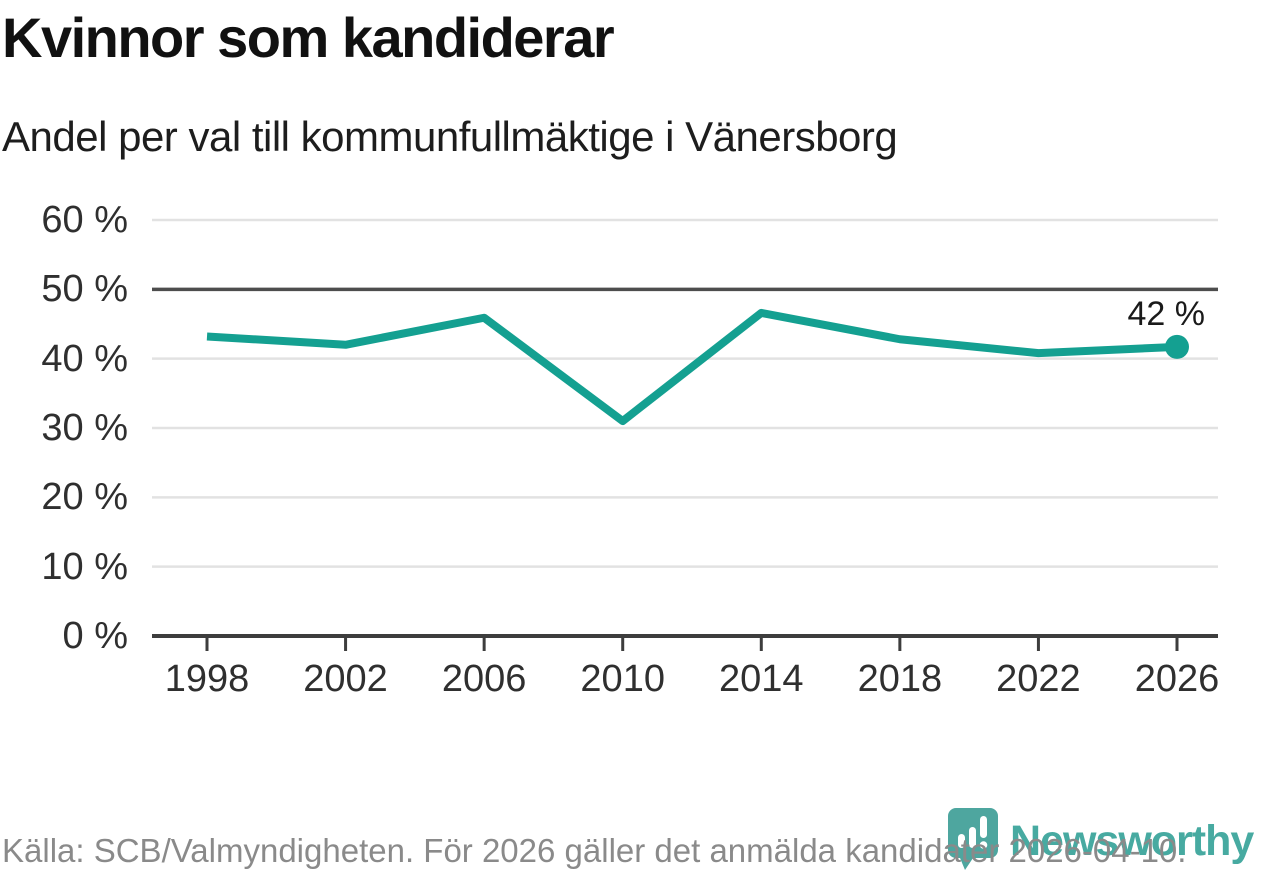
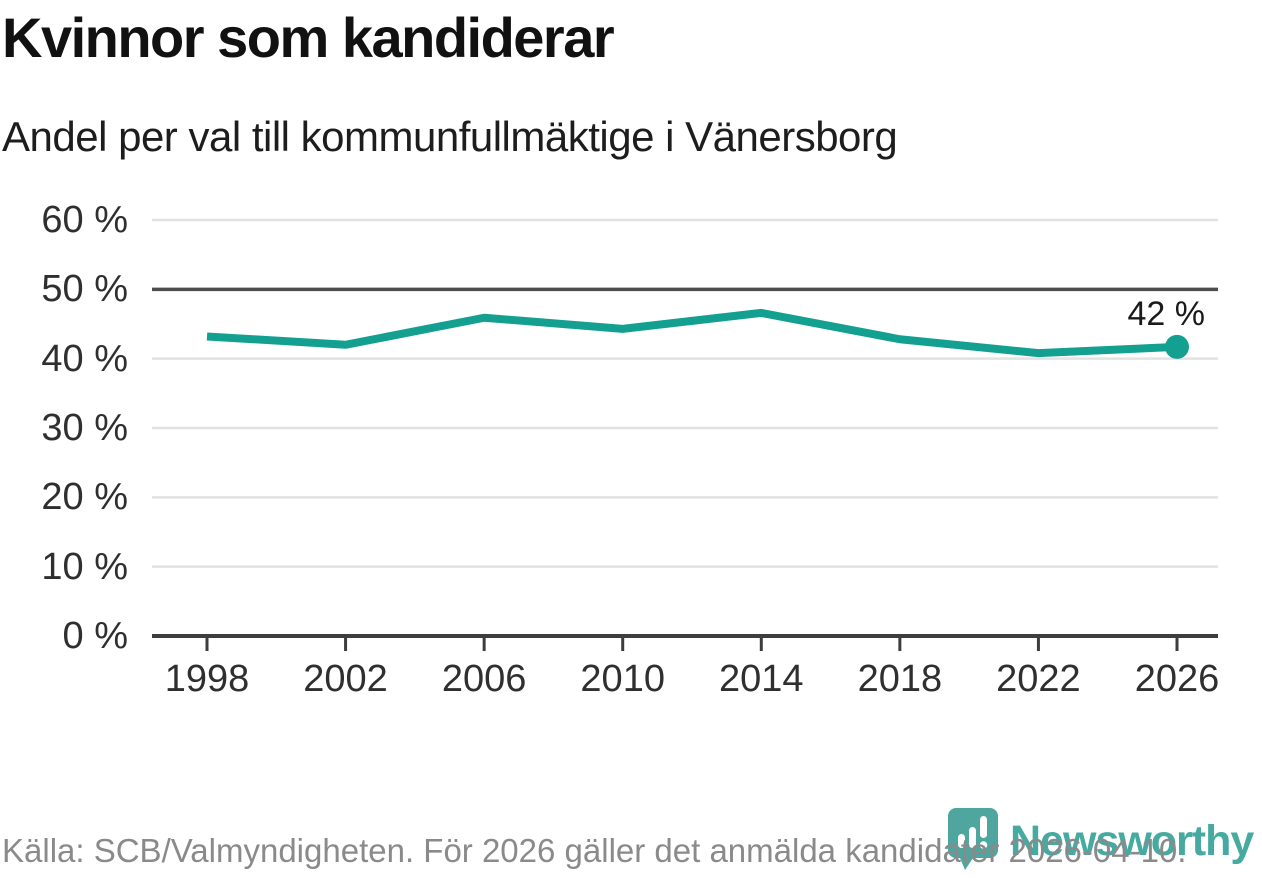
2010: 31% -> 44%
